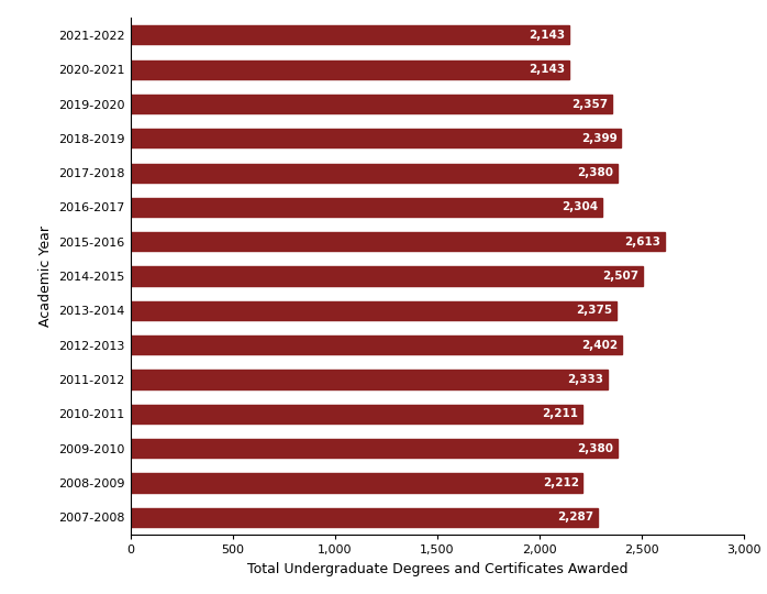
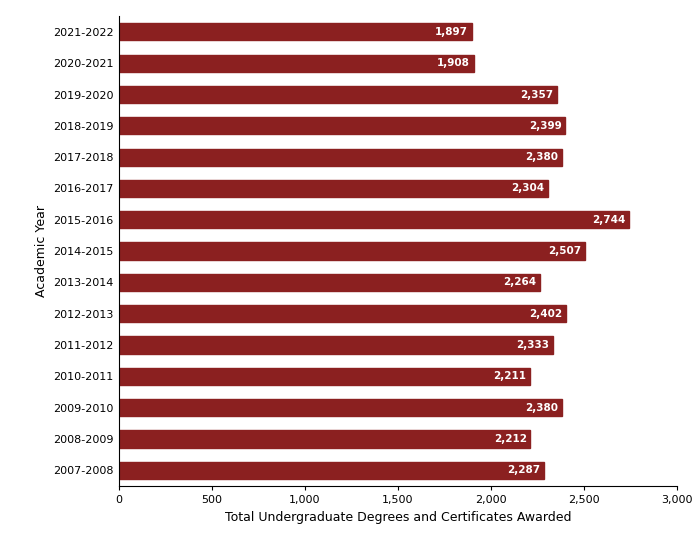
2021-2022: 2,143 -> 1,897
2020-2021: 2,143 -> 1,908
2015-2016: 2,613 -> 2,744
2013-2014: 2,375 -> 2,264
